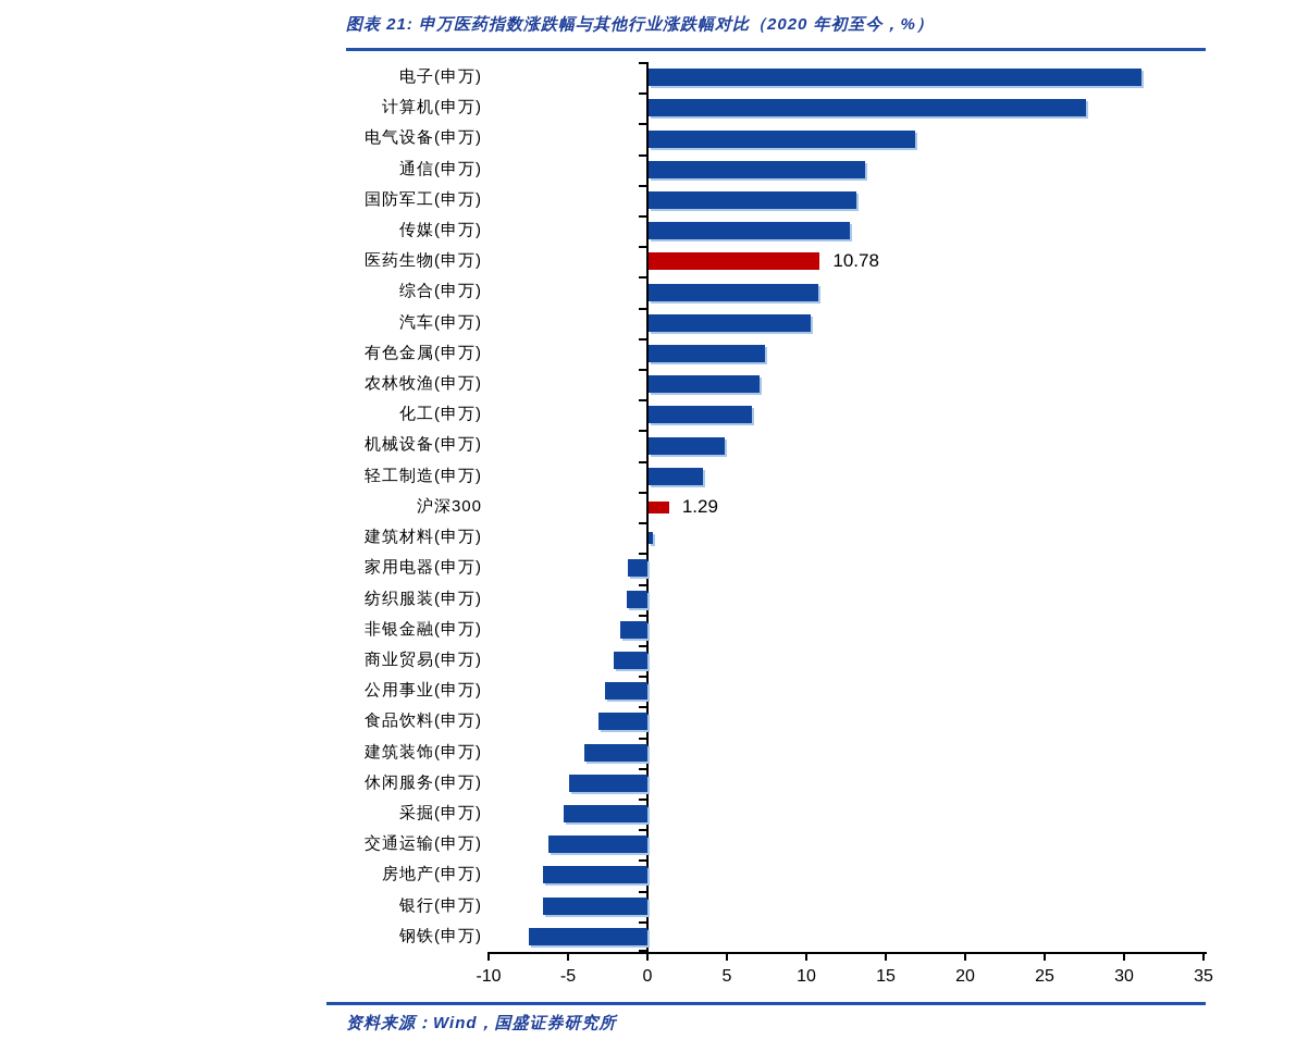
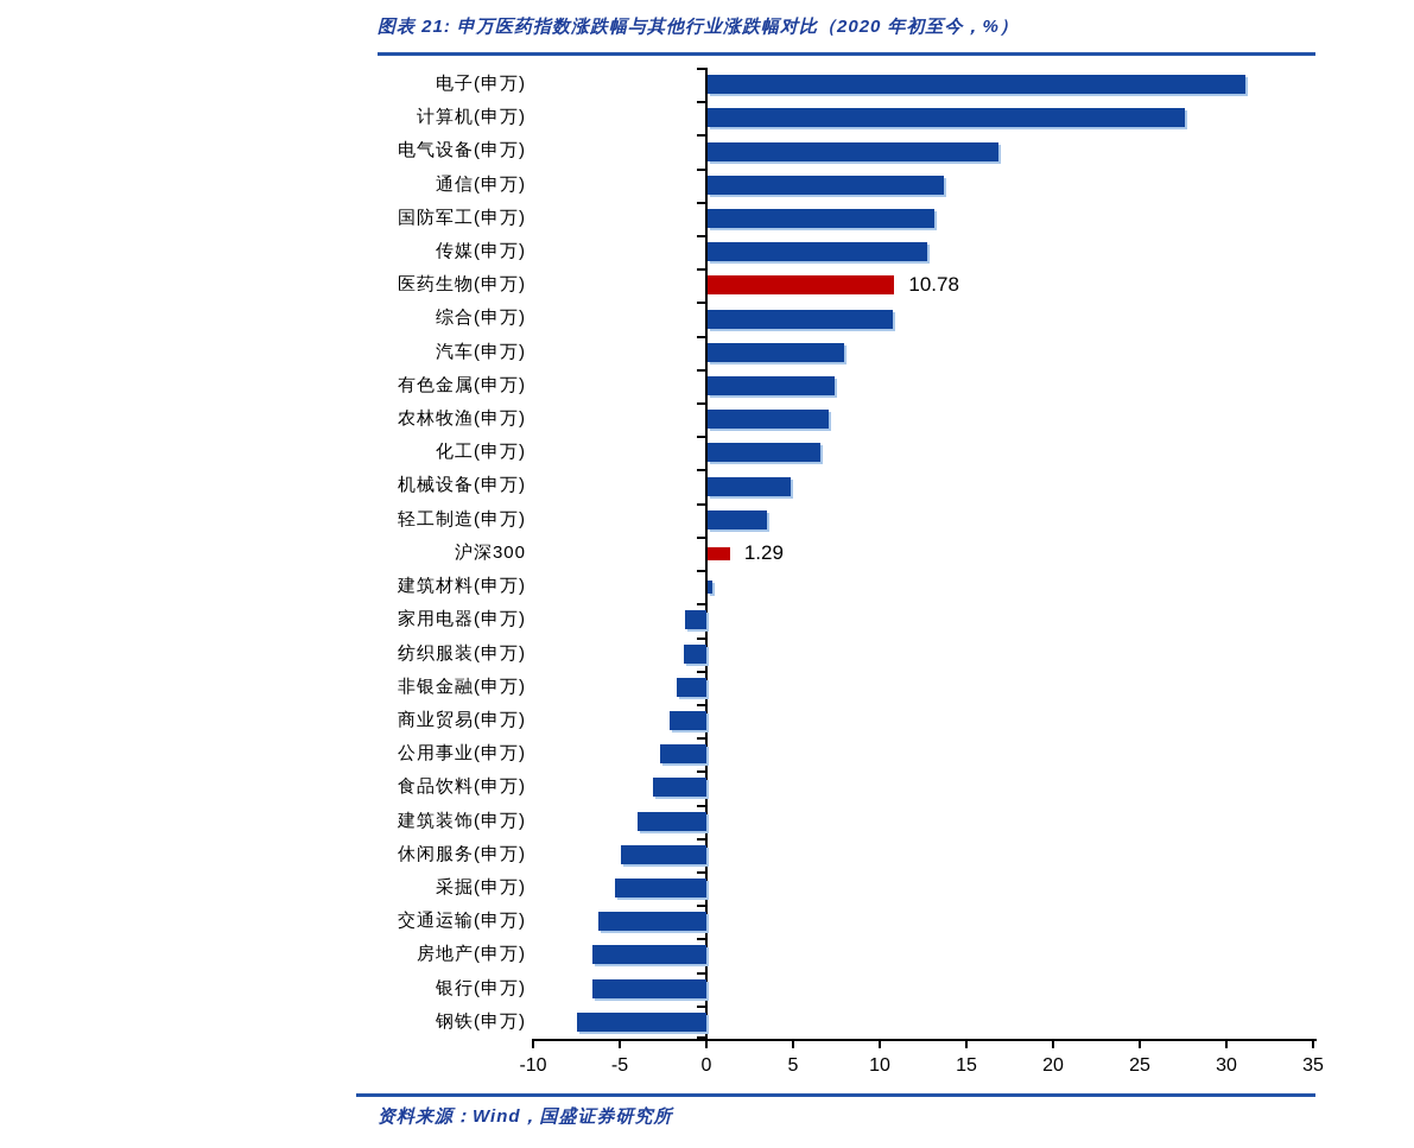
汽车(申万): 10.2 -> 7.9
